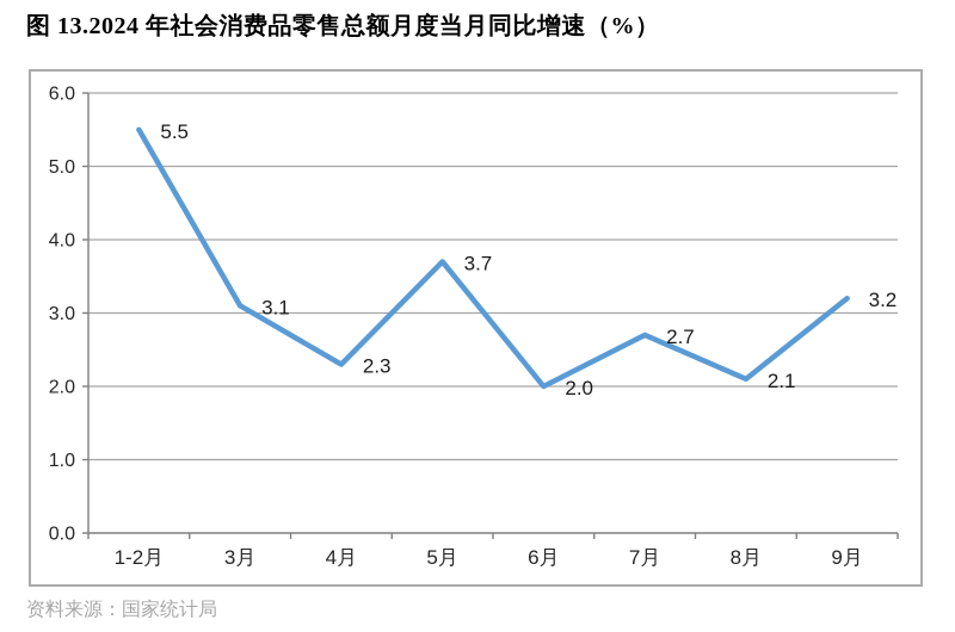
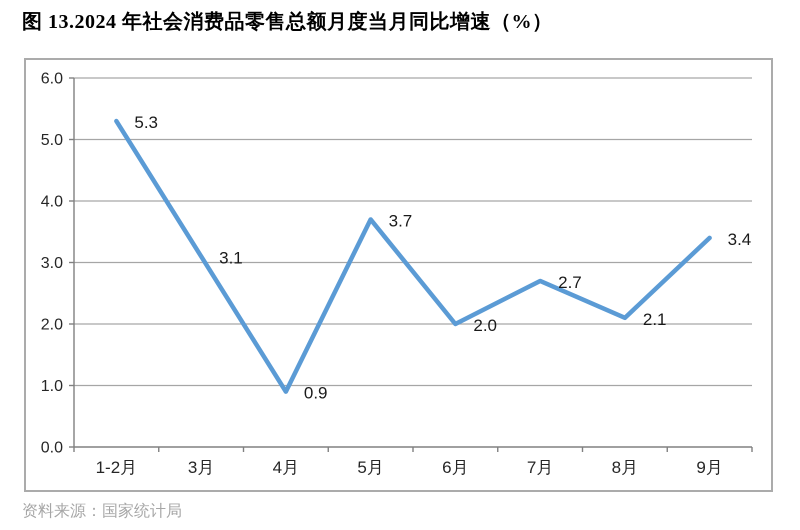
1-2月: 5.5 -> 5.3
4月: 2.3 -> 0.9
9月: 3.2 -> 3.4
